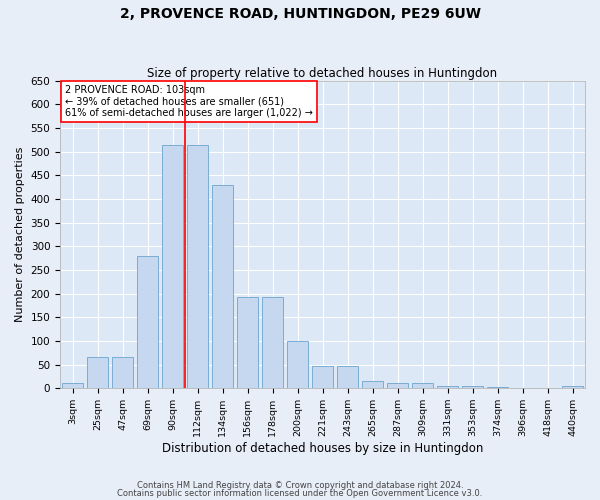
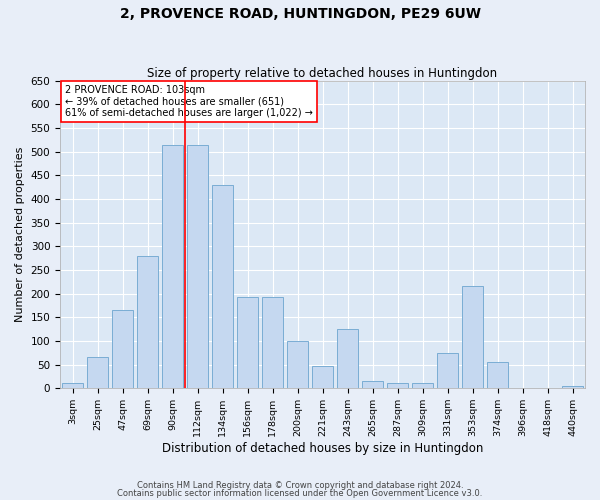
47sqm: 65 -> 165
243sqm: 47 -> 125
331sqm: 5 -> 75
353sqm: 5 -> 215
374sqm: 3 -> 55
